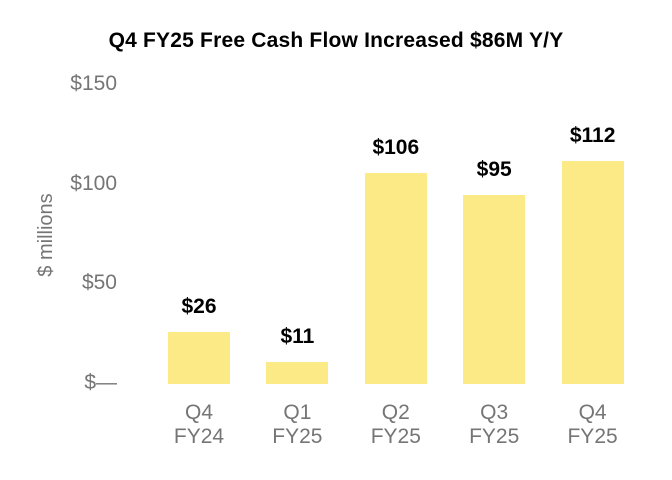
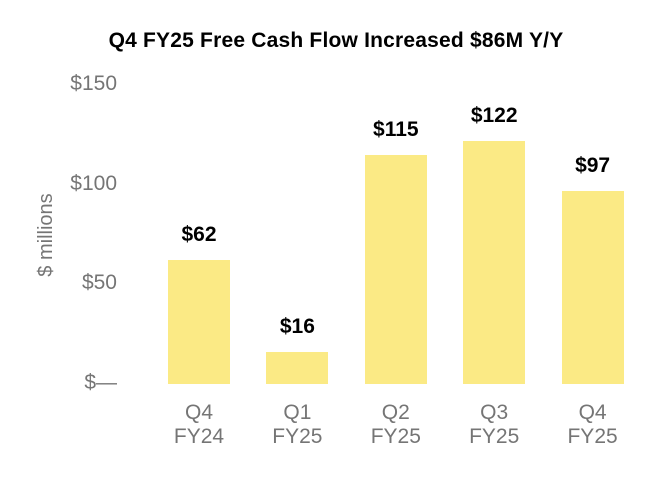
Q4 FY24: $26 -> $62
Q1 FY25: $11 -> $16
Q2 FY25: $106 -> $115
Q3 FY25: $95 -> $122
Q4 FY25: $112 -> $97
